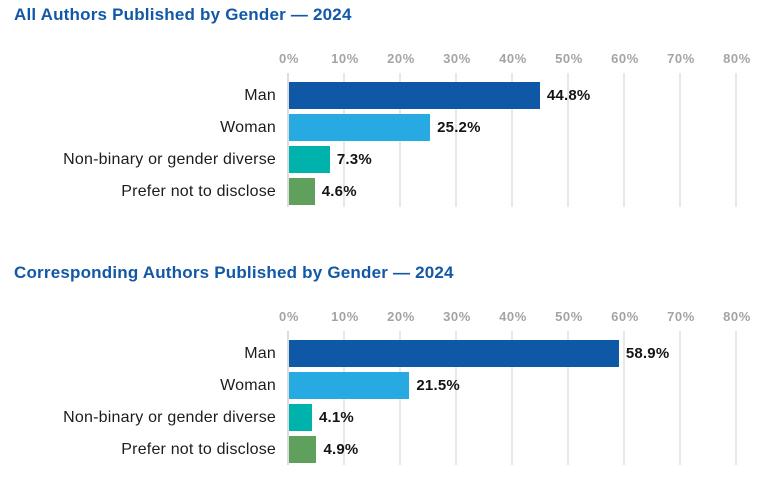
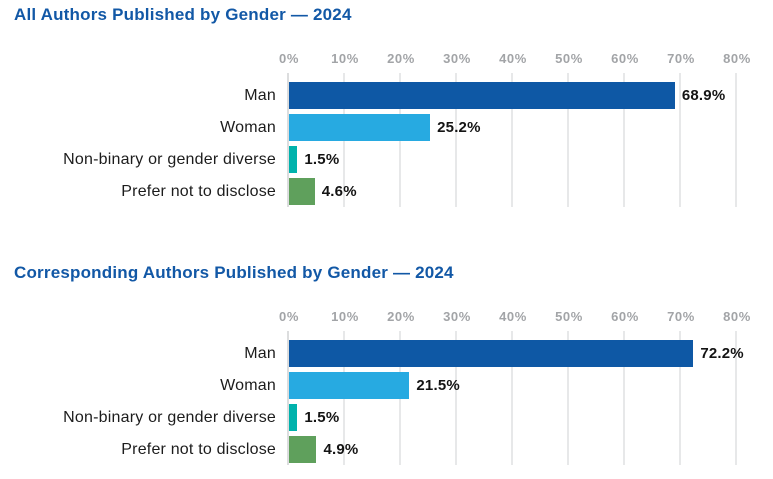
All Authors Published by Gender — 2024/Man: 44.8% -> 68.9%
All Authors Published by Gender — 2024/Non-binary or gender diverse: 7.3% -> 1.5%
Corresponding Authors Published by Gender — 2024/Man: 58.9% -> 72.2%
Corresponding Authors Published by Gender — 2024/Non-binary or gender diverse: 4.1% -> 1.5%
